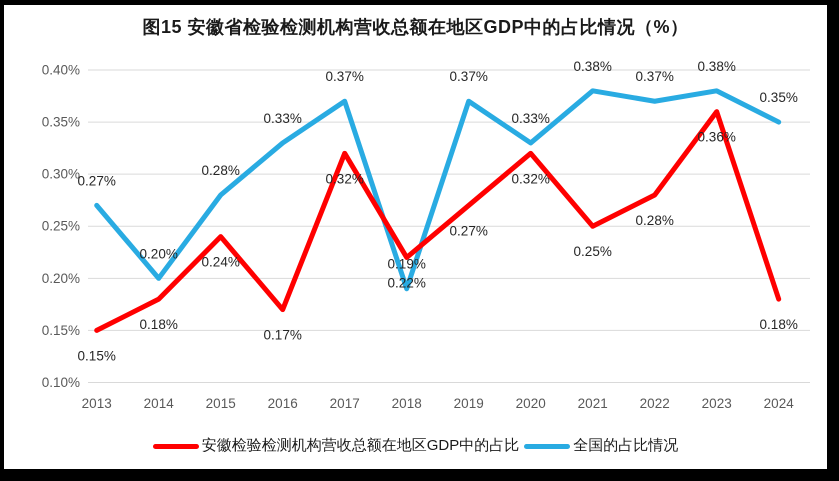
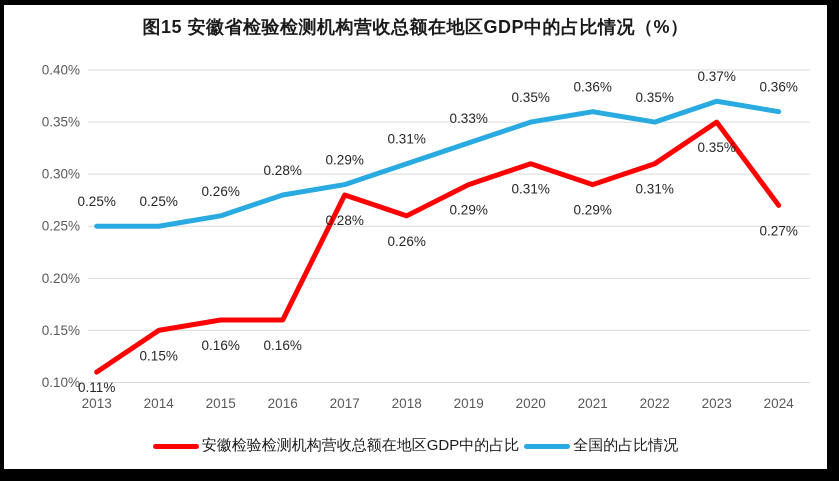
安徽检验检测机构营收总额在地区GDP中的占比/2013: 0.15% -> 0.11%
全国的占比情况/2013: 0.27% -> 0.25%
安徽检验检测机构营收总额在地区GDP中的占比/2014: 0.18% -> 0.15%
全国的占比情况/2014: 0.20% -> 0.25%
安徽检验检测机构营收总额在地区GDP中的占比/2015: 0.24% -> 0.16%
全国的占比情况/2015: 0.28% -> 0.26%
安徽检验检测机构营收总额在地区GDP中的占比/2016: 0.17% -> 0.16%
全国的占比情况/2016: 0.33% -> 0.28%
安徽检验检测机构营收总额在地区GDP中的占比/2017: 0.32% -> 0.28%
全国的占比情况/2017: 0.37% -> 0.29%
安徽检验检测机构营收总额在地区GDP中的占比/2018: 0.22% -> 0.26%
全国的占比情况/2018: 0.19% -> 0.31%
安徽检验检测机构营收总额在地区GDP中的占比/2019: 0.27% -> 0.29%
全国的占比情况/2019: 0.37% -> 0.33%
安徽检验检测机构营收总额在地区GDP中的占比/2020: 0.32% -> 0.31%
全国的占比情况/2020: 0.33% -> 0.35%
安徽检验检测机构营收总额在地区GDP中的占比/2021: 0.25% -> 0.29%
全国的占比情况/2021: 0.38% -> 0.36%
安徽检验检测机构营收总额在地区GDP中的占比/2022: 0.28% -> 0.31%
全国的占比情况/2022: 0.37% -> 0.35%
安徽检验检测机构营收总额在地区GDP中的占比/2023: 0.36% -> 0.35%
全国的占比情况/2023: 0.38% -> 0.37%
安徽检验检测机构营收总额在地区GDP中的占比/2024: 0.18% -> 0.27%
全国的占比情况/2024: 0.35% -> 0.36%
